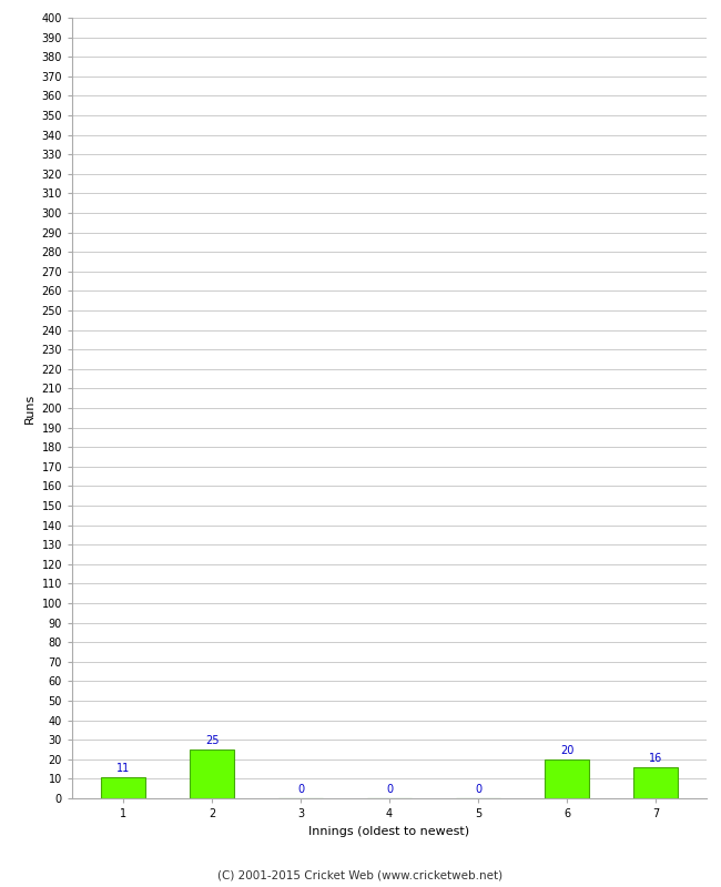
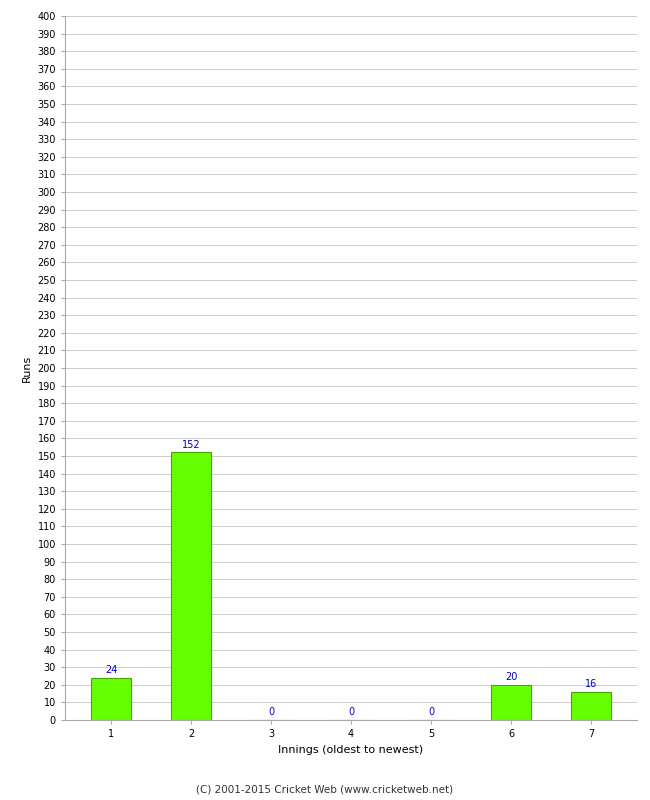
1: 11 -> 24
2: 25 -> 152
